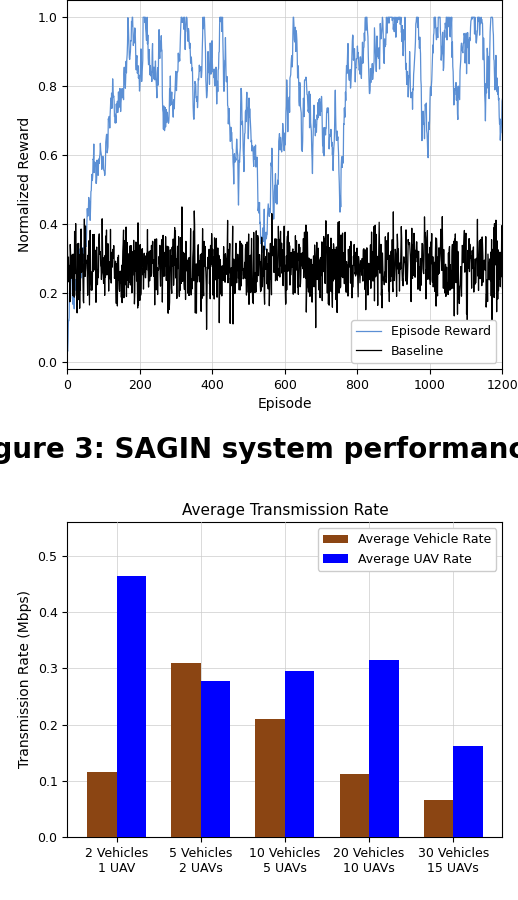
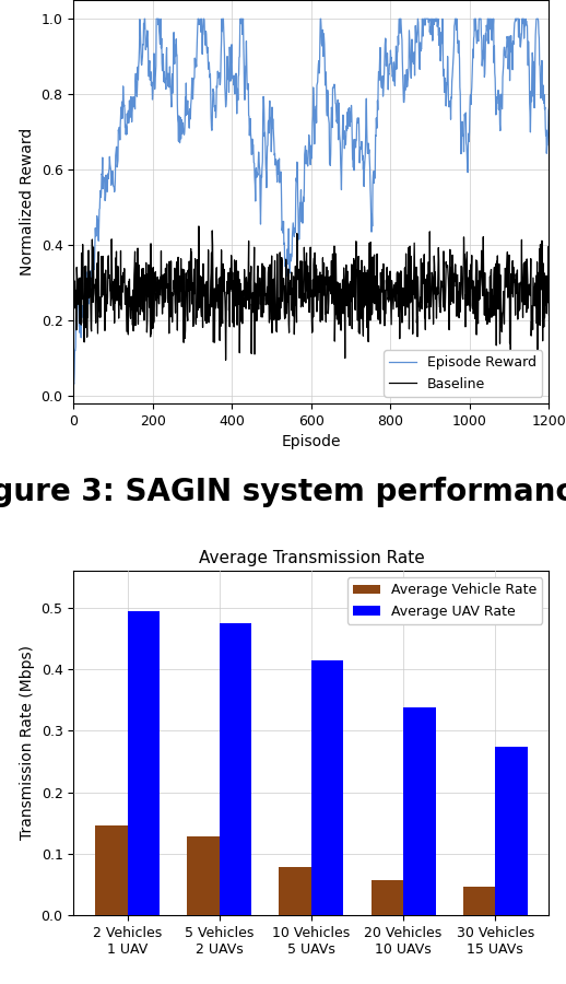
Average Transmission Rate/Average Vehicle Rate/2 Vehicles 1 UAV: 0.116 -> 0.146
Average Transmission Rate/Average UAV Rate/2 Vehicles 1 UAV: 0.464 -> 0.495
Average Transmission Rate/Average Vehicle Rate/5 Vehicles 2 UAVs: 0.310 -> 0.128
Average Transmission Rate/Average UAV Rate/5 Vehicles 2 UAVs: 0.278 -> 0.474
Average Transmission Rate/Average Vehicle Rate/10 Vehicles 5 UAVs: 0.210 -> 0.079
Average Transmission Rate/Average UAV Rate/10 Vehicles 5 UAVs: 0.296 -> 0.415
Average Transmission Rate/Average Vehicle Rate/20 Vehicles 10 UAVs: 0.112 -> 0.057
Average Transmission Rate/Average UAV Rate/20 Vehicles 10 UAVs: 0.314 -> 0.338
Average Transmission Rate/Average Vehicle Rate/30 Vehicles 15 UAVs: 0.066 -> 0.047
Average Transmission Rate/Average UAV Rate/30 Vehicles 15 UAVs: 0.162 -> 0.274
